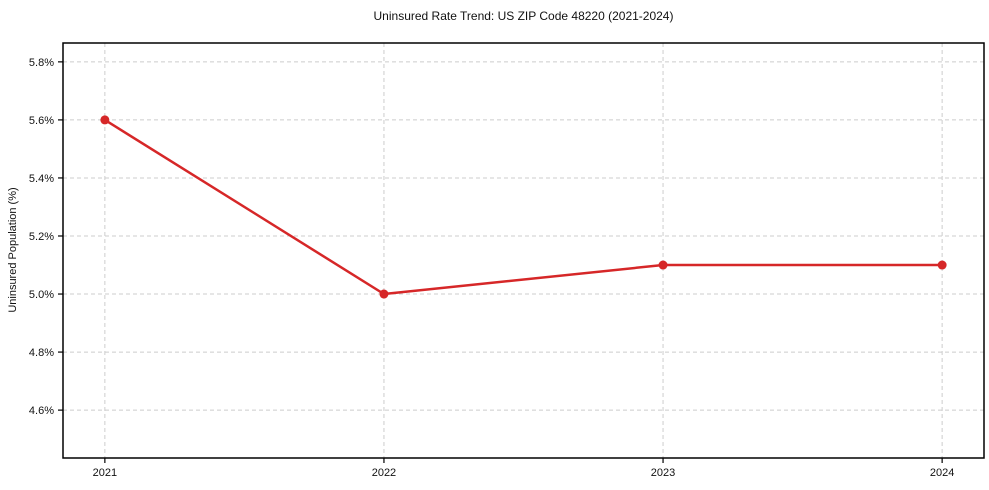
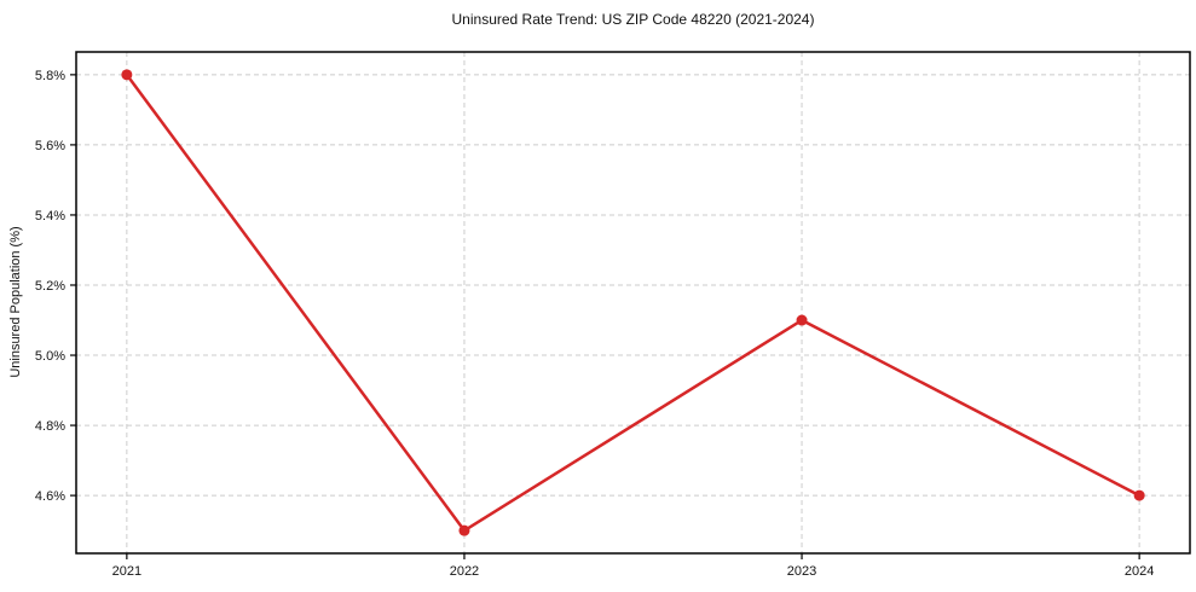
2021: 5.6% -> 5.8%
2022: 5.0% -> 4.5%
2024: 5.1% -> 4.6%
